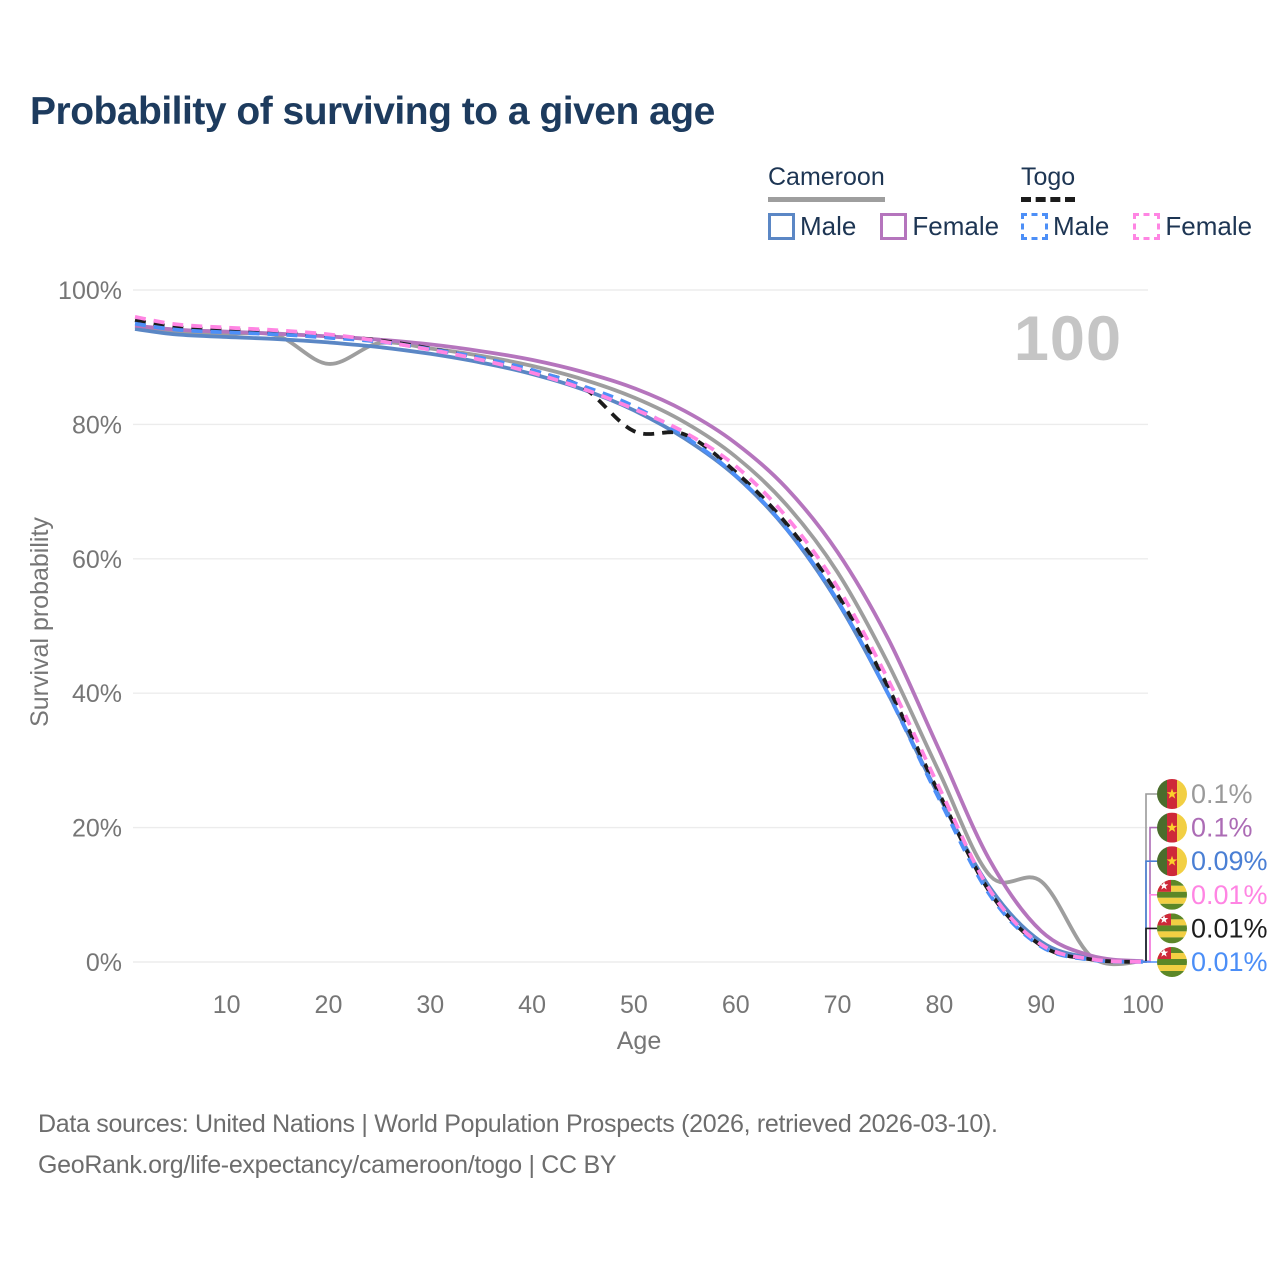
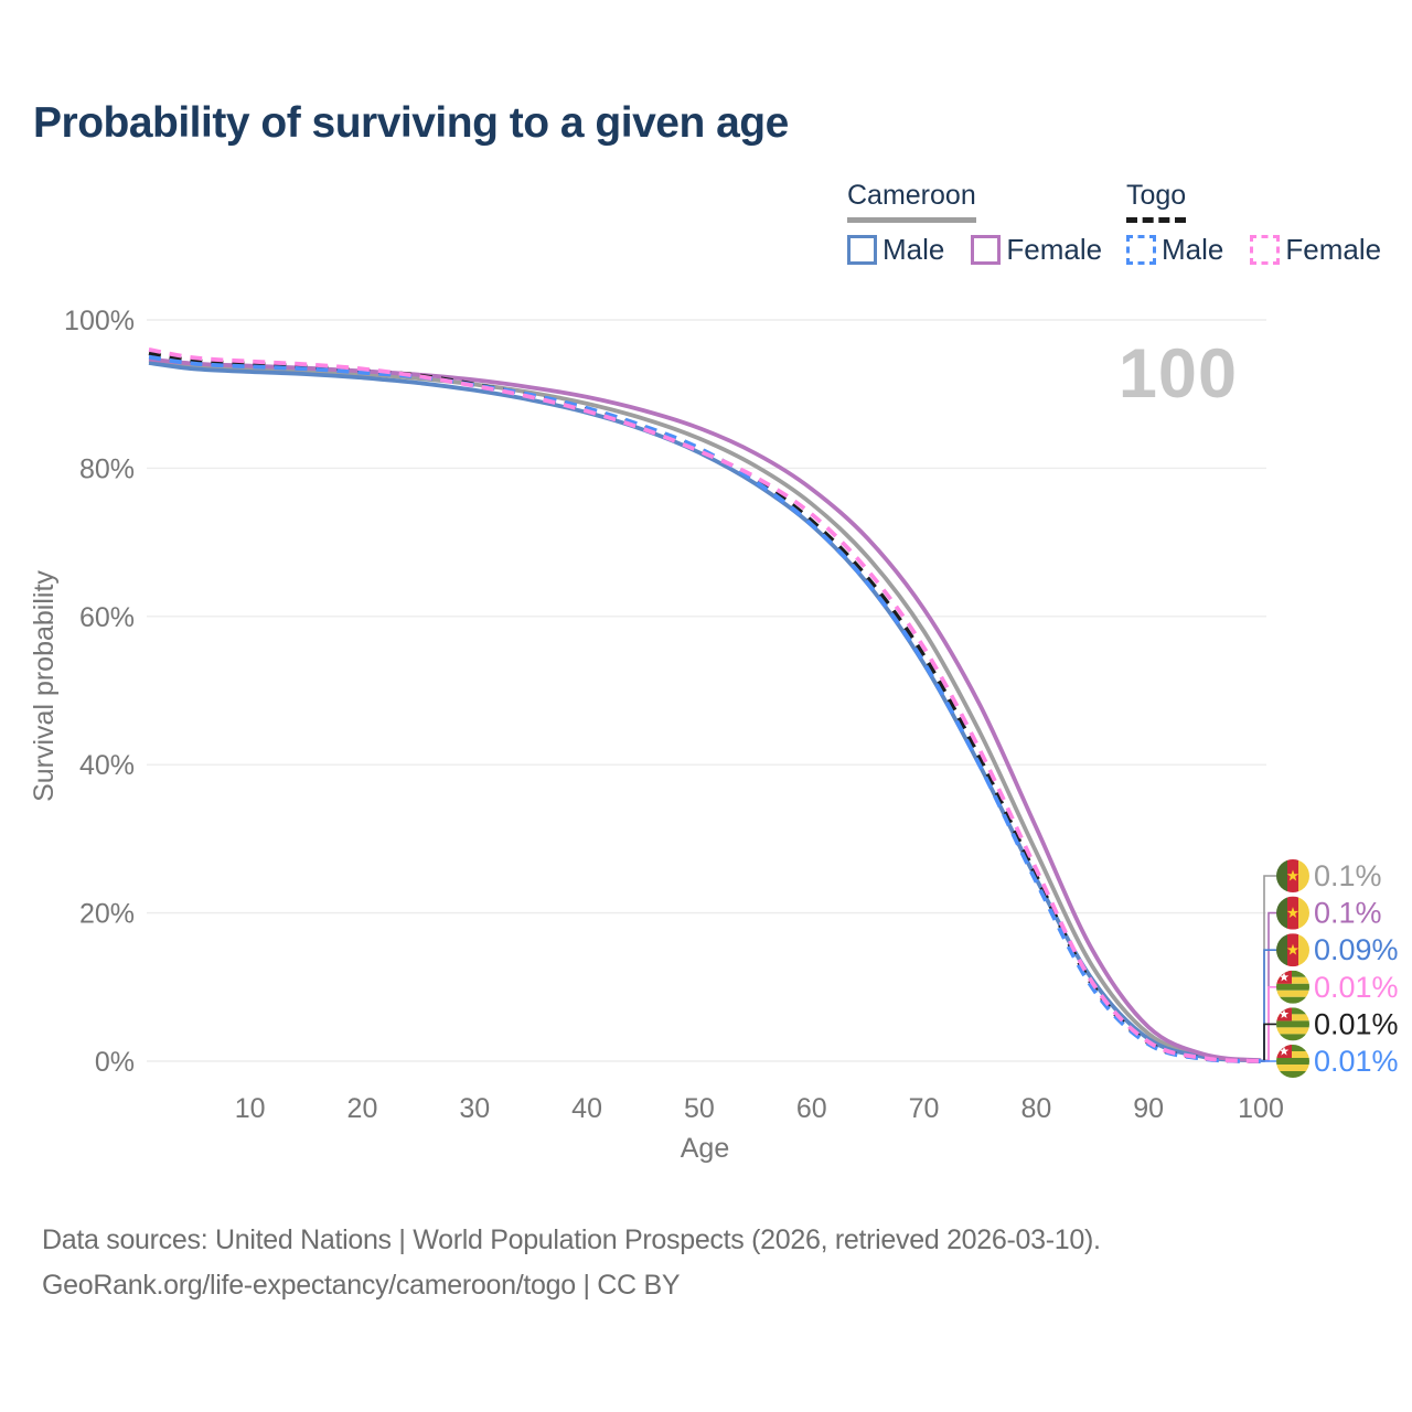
Cameroon/20: 89% -> 93%
Togo/50: 79% -> 82%
Cameroon/90: 12% -> 4%
